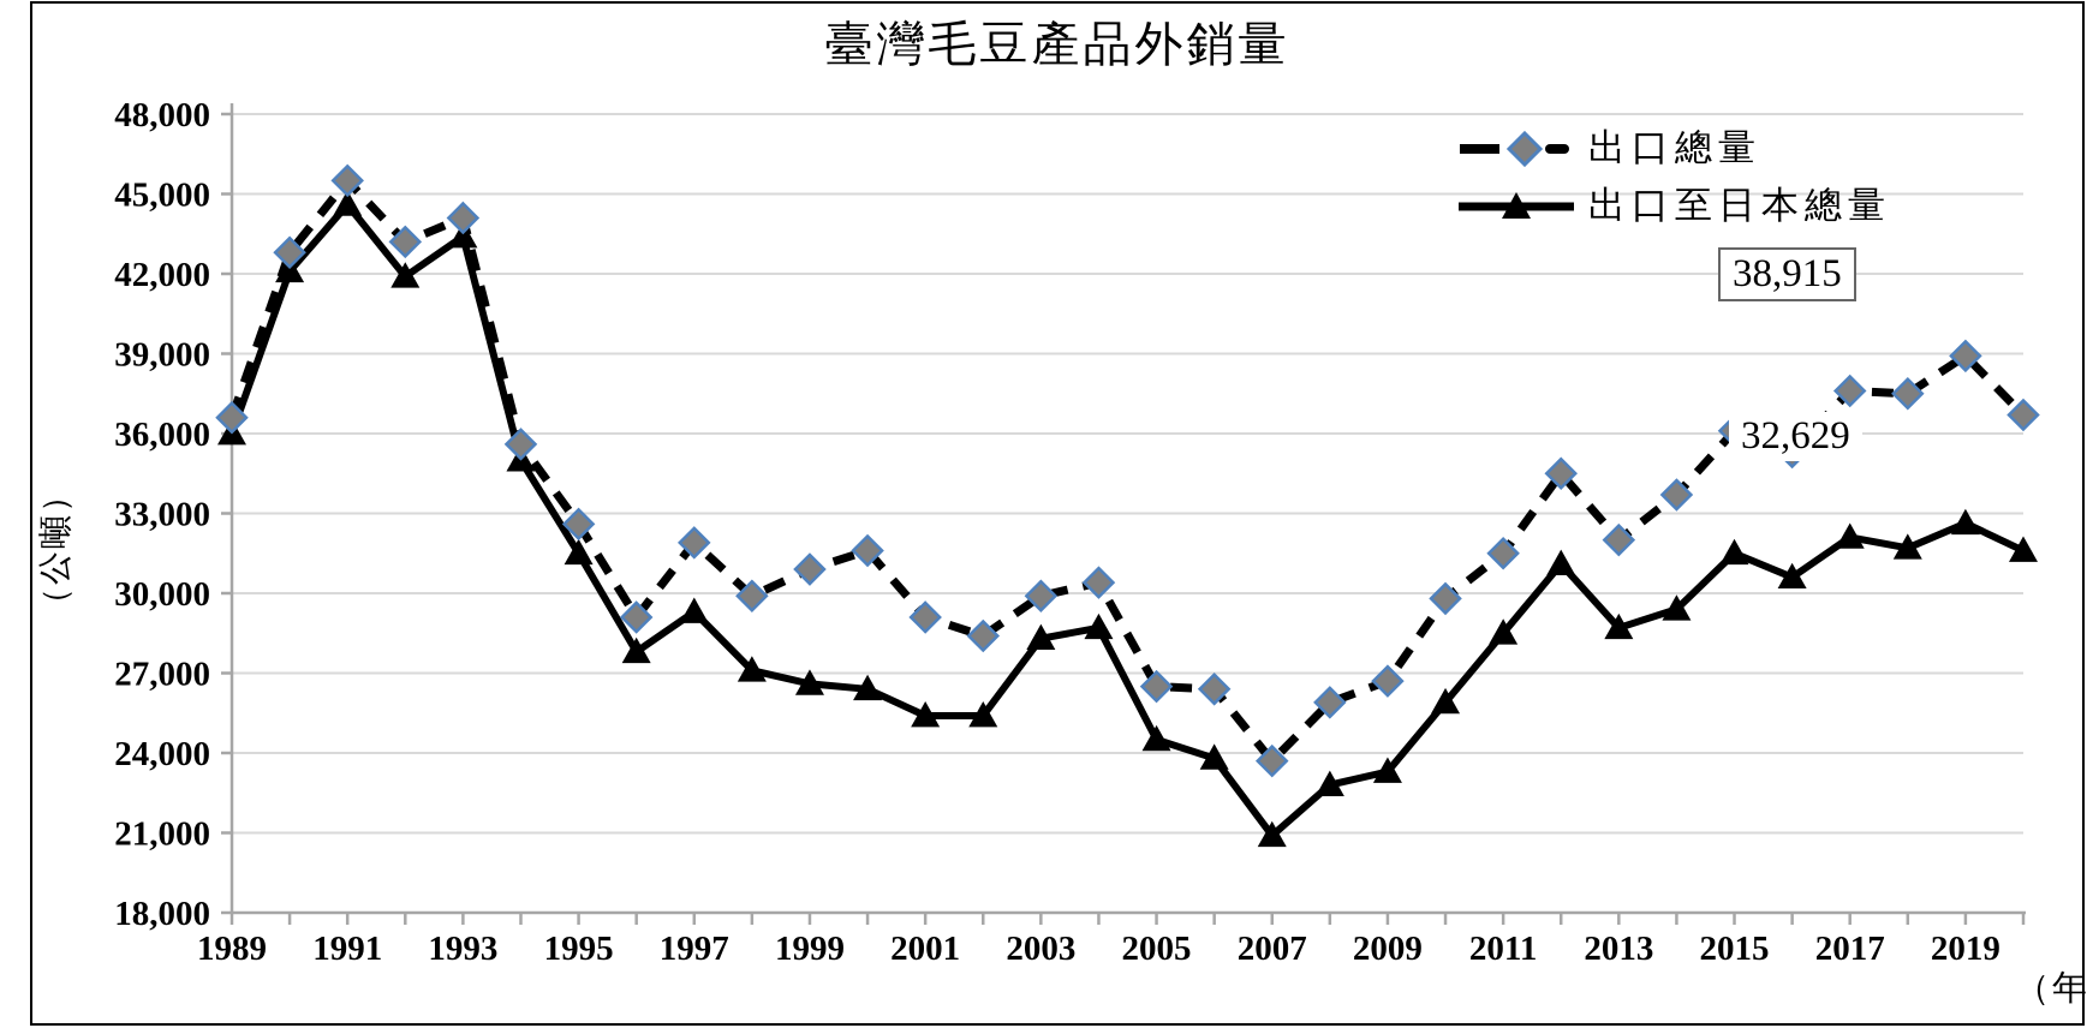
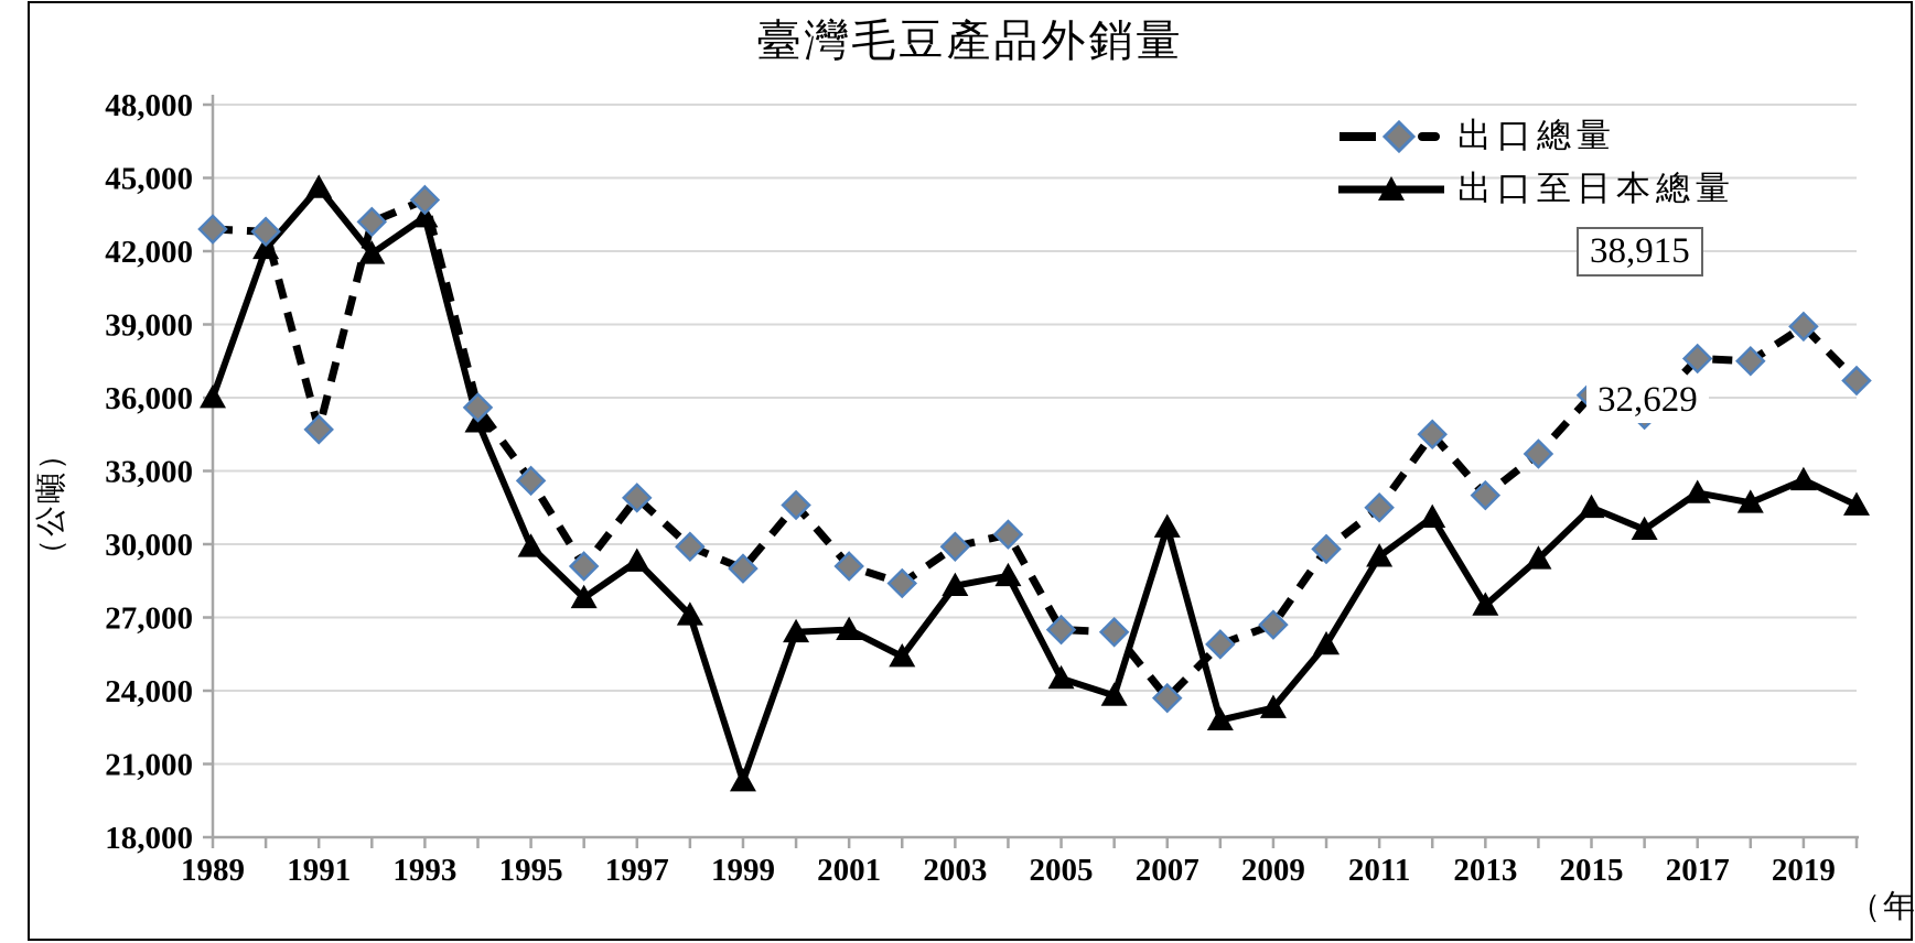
出口總量/1989: 36600 -> 42900
出口總量/1991: 45500 -> 34700
出口至日本總量/1995: 31500 -> 29900
出口總量/1999: 30900 -> 29000
出口至日本總量/1999: 26600 -> 20300
出口至日本總量/2001: 25400 -> 26500
出口至日本總量/2007: 20900 -> 30700
出口至日本總量/2011: 28500 -> 29500
出口至日本總量/2013: 28700 -> 27500
